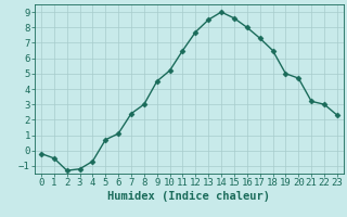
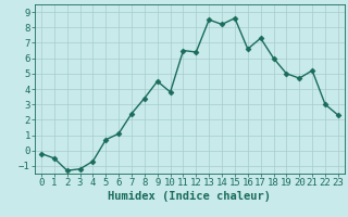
8: 3.0 -> 3.4
10: 5.2 -> 3.8
12: 7.7 -> 6.4
14: 9.0 -> 8.2
16: 8.0 -> 6.6
18: 6.5 -> 6.0
21: 3.2 -> 5.2
